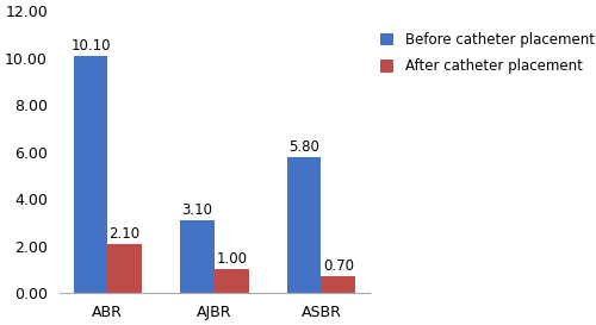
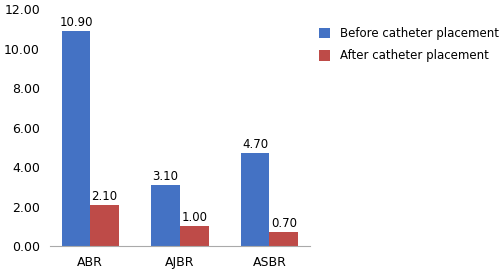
Before catheter placement/ABR: 10.10 -> 10.90
Before catheter placement/ASBR: 5.80 -> 4.70
